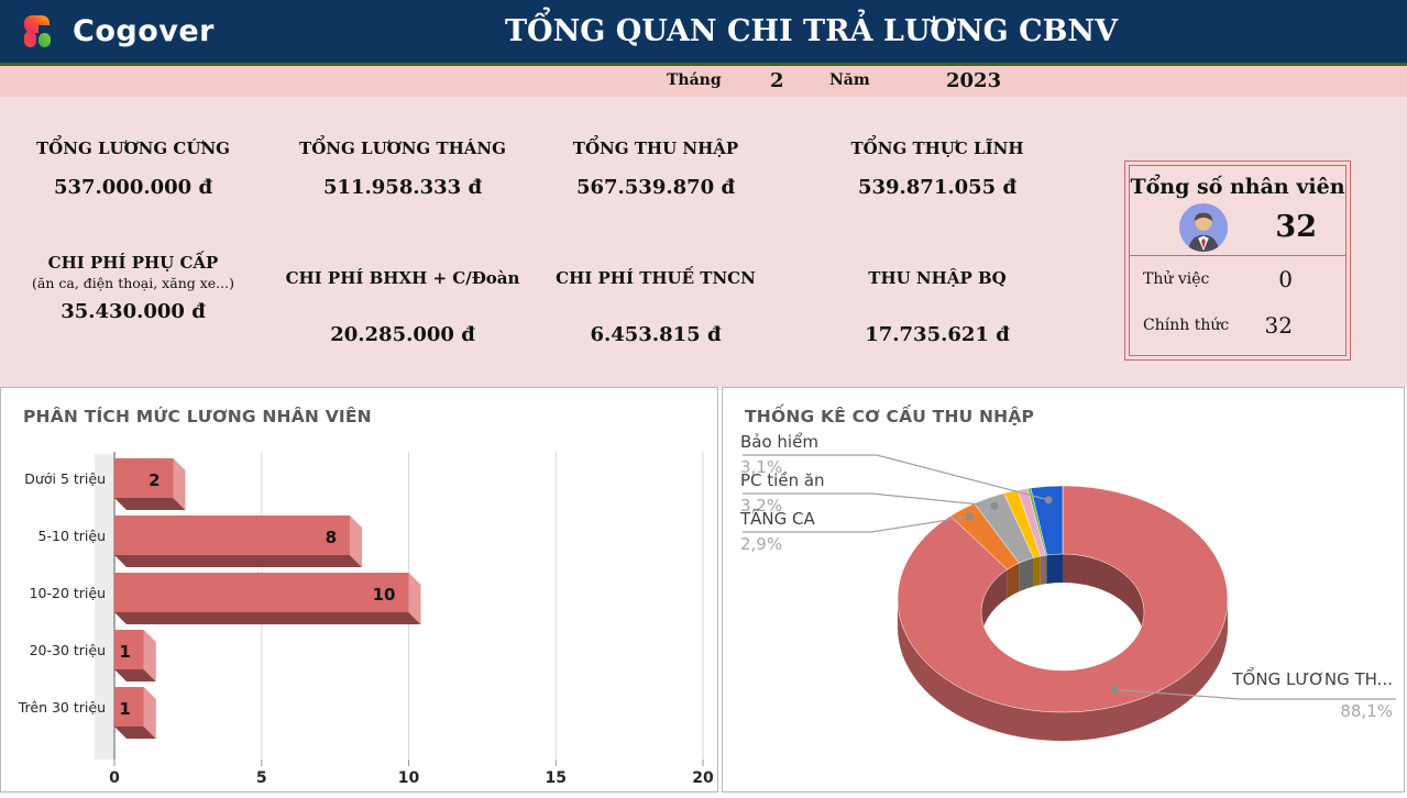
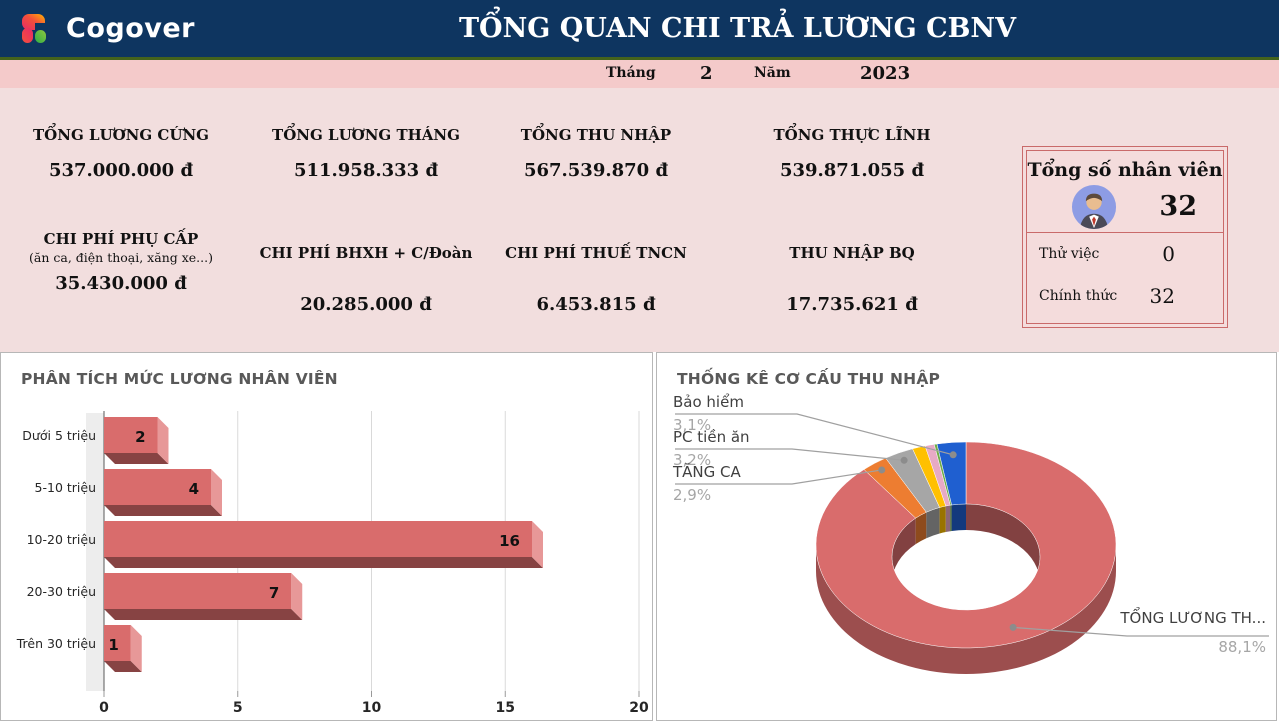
PHÂN TÍCH MỨC LƯƠNG NHÂN VIÊN/5-10 triệu: 8 -> 4
PHÂN TÍCH MỨC LƯƠNG NHÂN VIÊN/10-20 triệu: 10 -> 16
PHÂN TÍCH MỨC LƯƠNG NHÂN VIÊN/20-30 triệu: 1 -> 7
